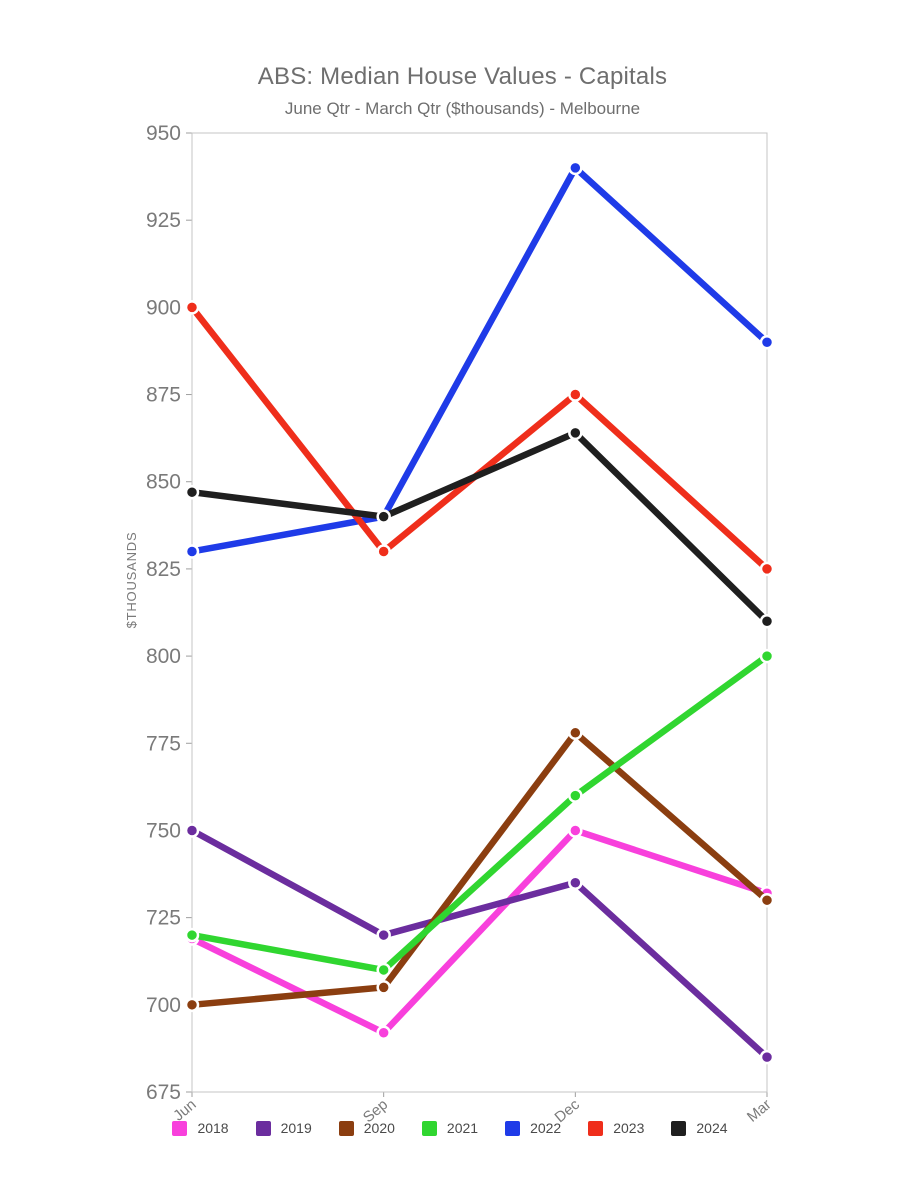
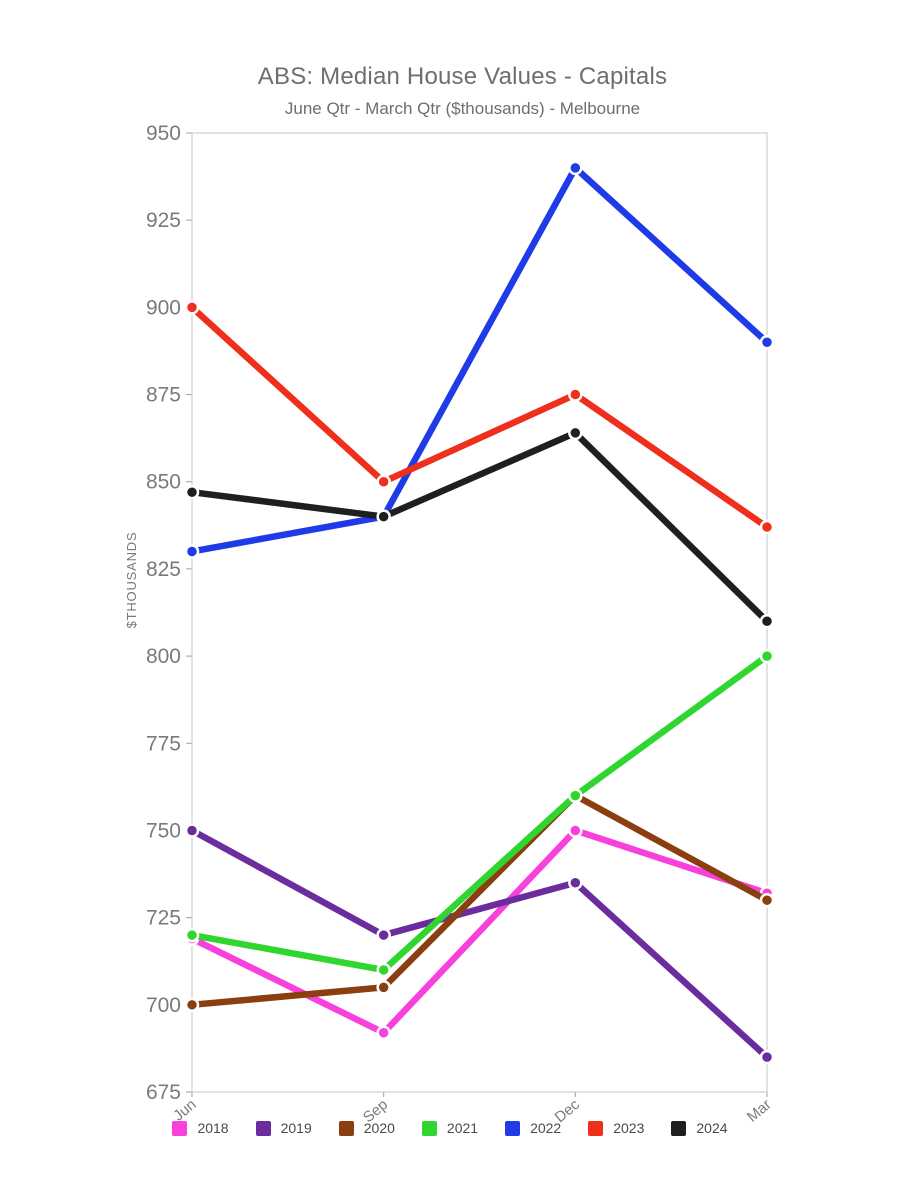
2023/Sep: 830 -> 850
2020/Dec: 778 -> 760
2023/Mar: 825 -> 837
